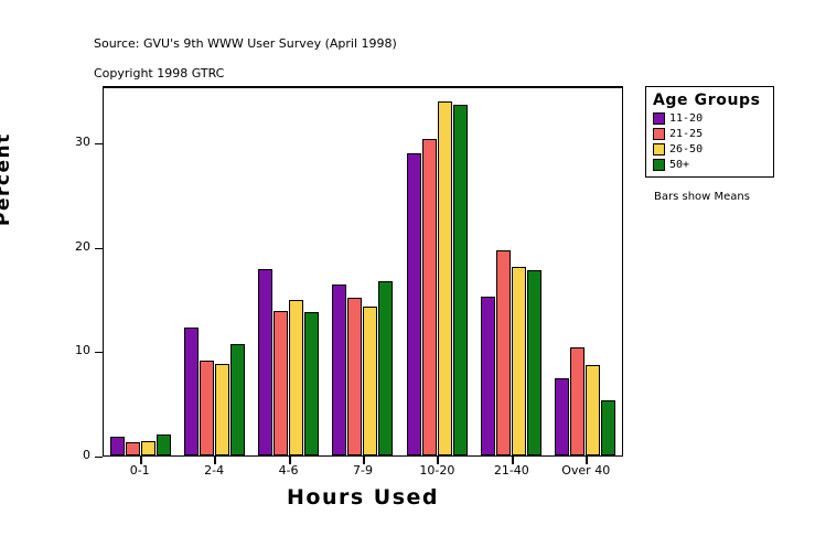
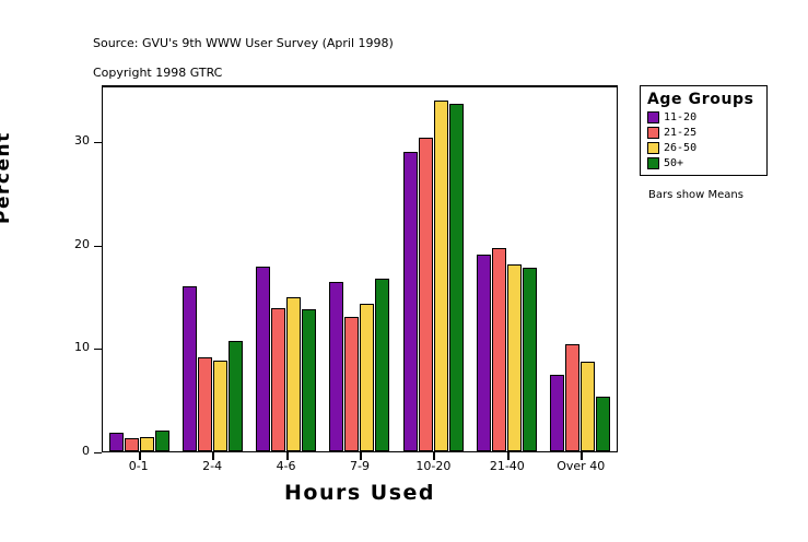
11-20/2-4: 12 -> 16
21-25/7-9: 15 -> 13
11-20/21-40: 15 -> 19
